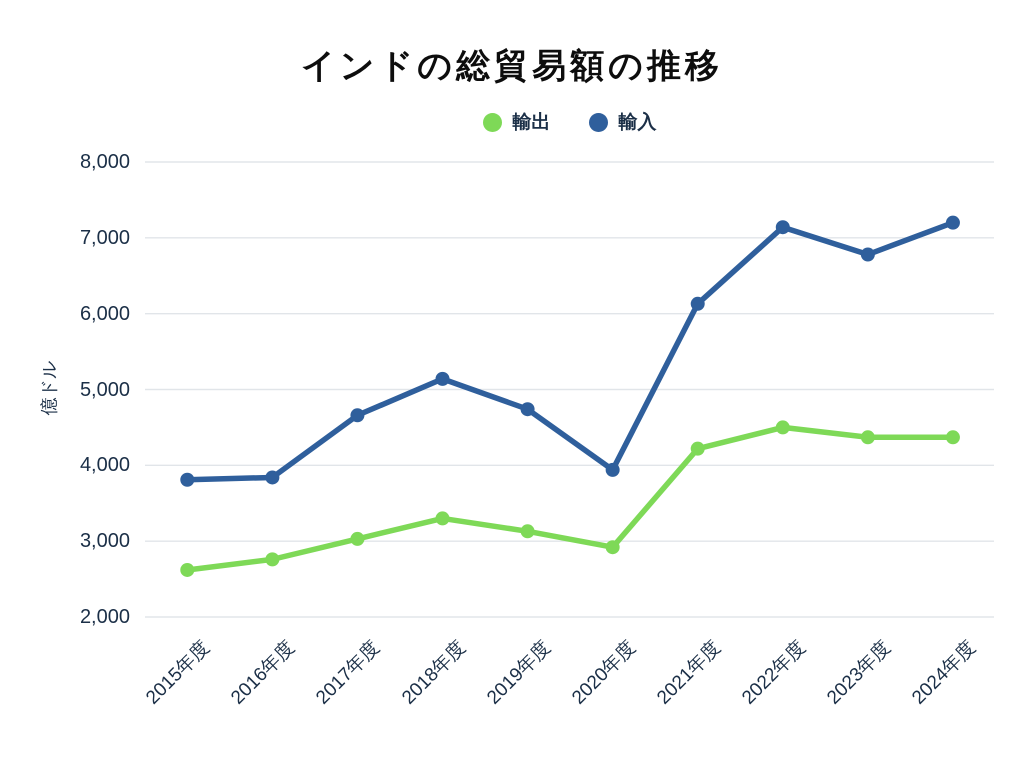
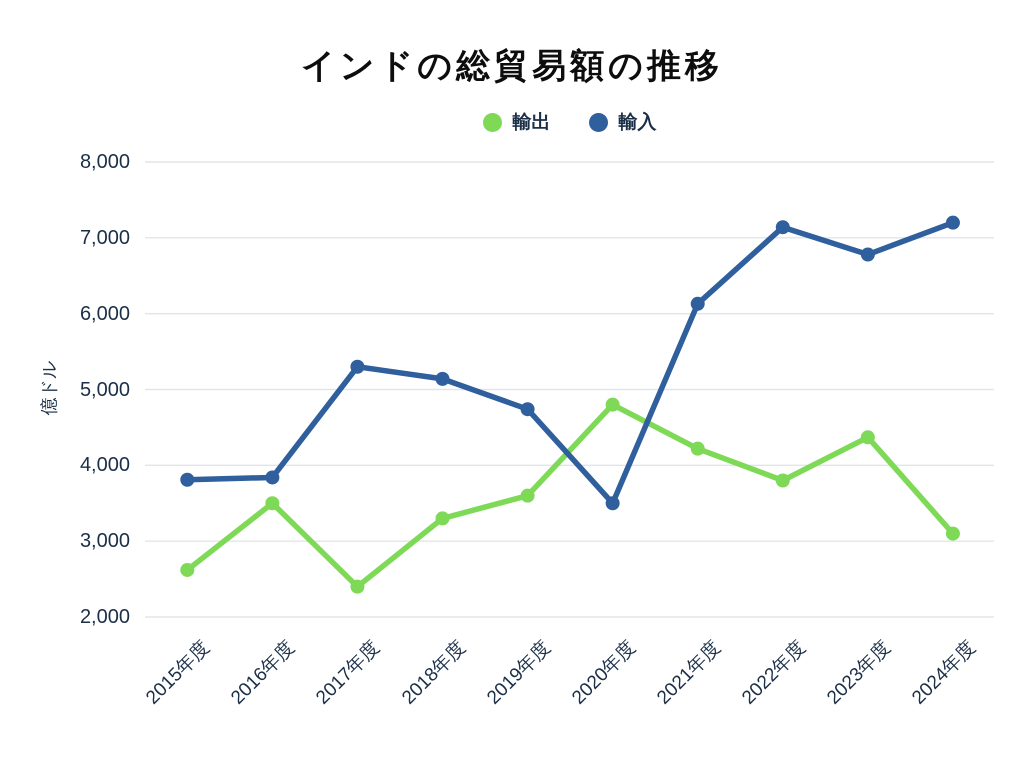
輸出/2016年度: 2800 -> 3500
輸出/2017年度: 3000 -> 2400
輸入/2017年度: 4700 -> 5300
輸出/2019年度: 3100 -> 3600
輸出/2020年度: 2900 -> 4800
輸入/2020年度: 3900 -> 3500
輸出/2022年度: 4500 -> 3800
輸出/2024年度: 4400 -> 3100
